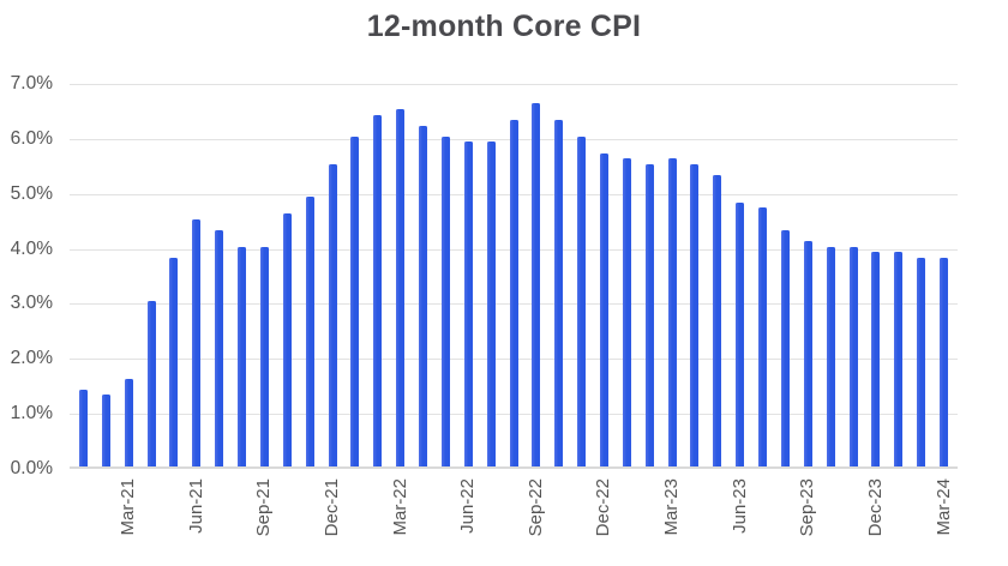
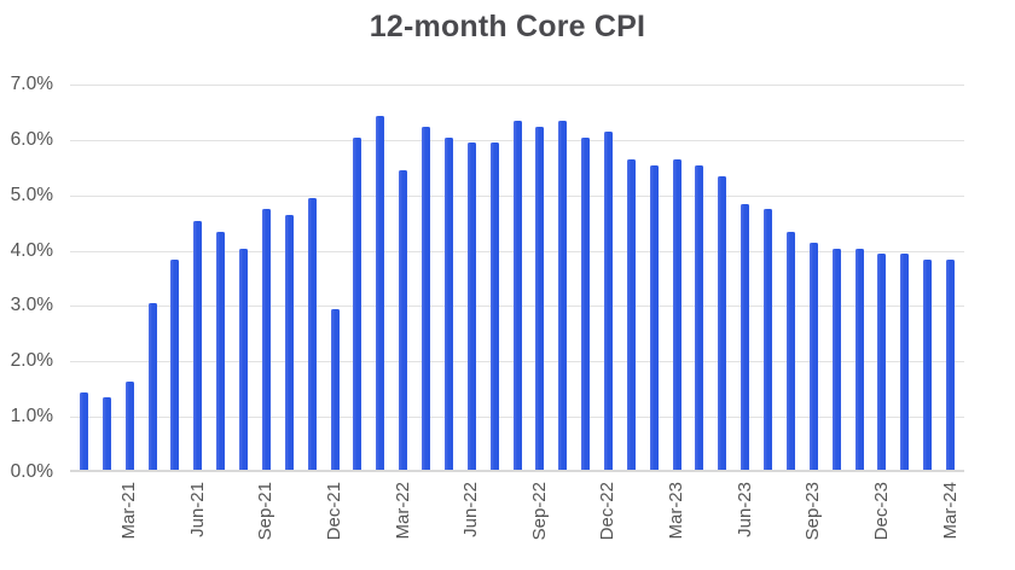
Sep-21: 4.0% -> 4.7%
Dec-21: 5.5% -> 2.9%
Mar-22: 6.5% -> 5.4%
Sep-22: 6.6% -> 6.2%
Dec-22: 5.7% -> 6.1%
